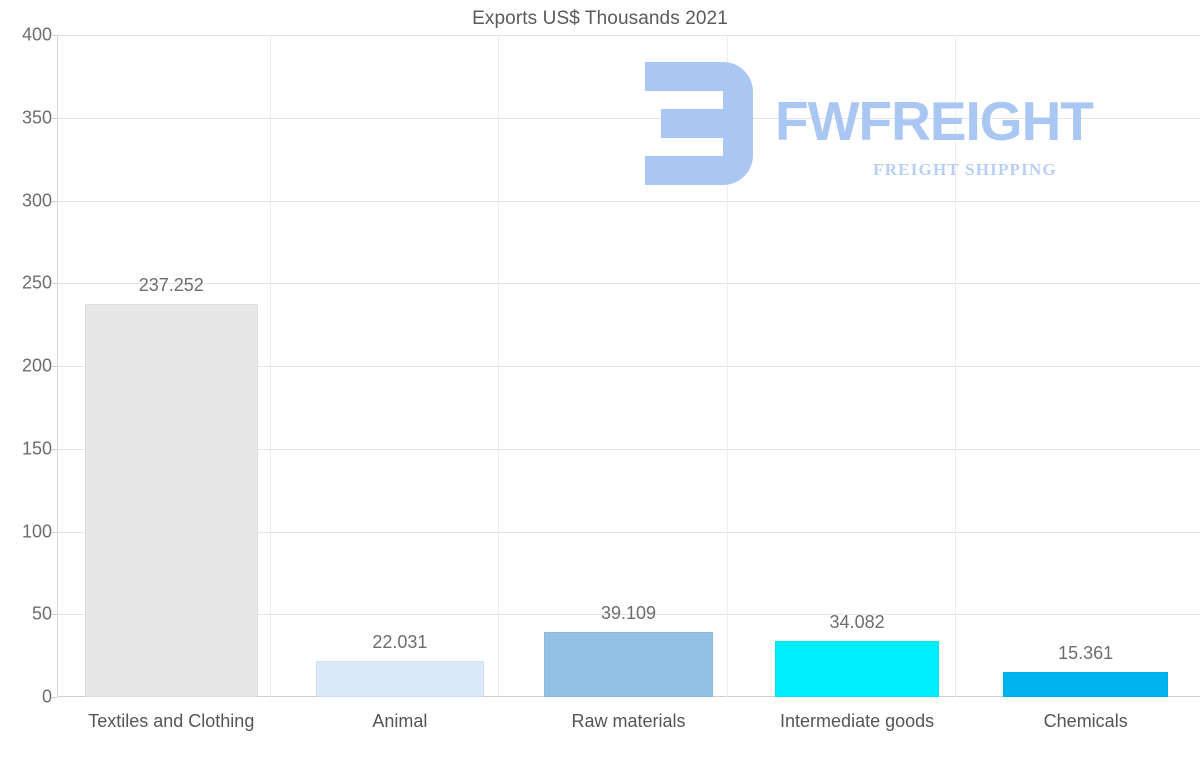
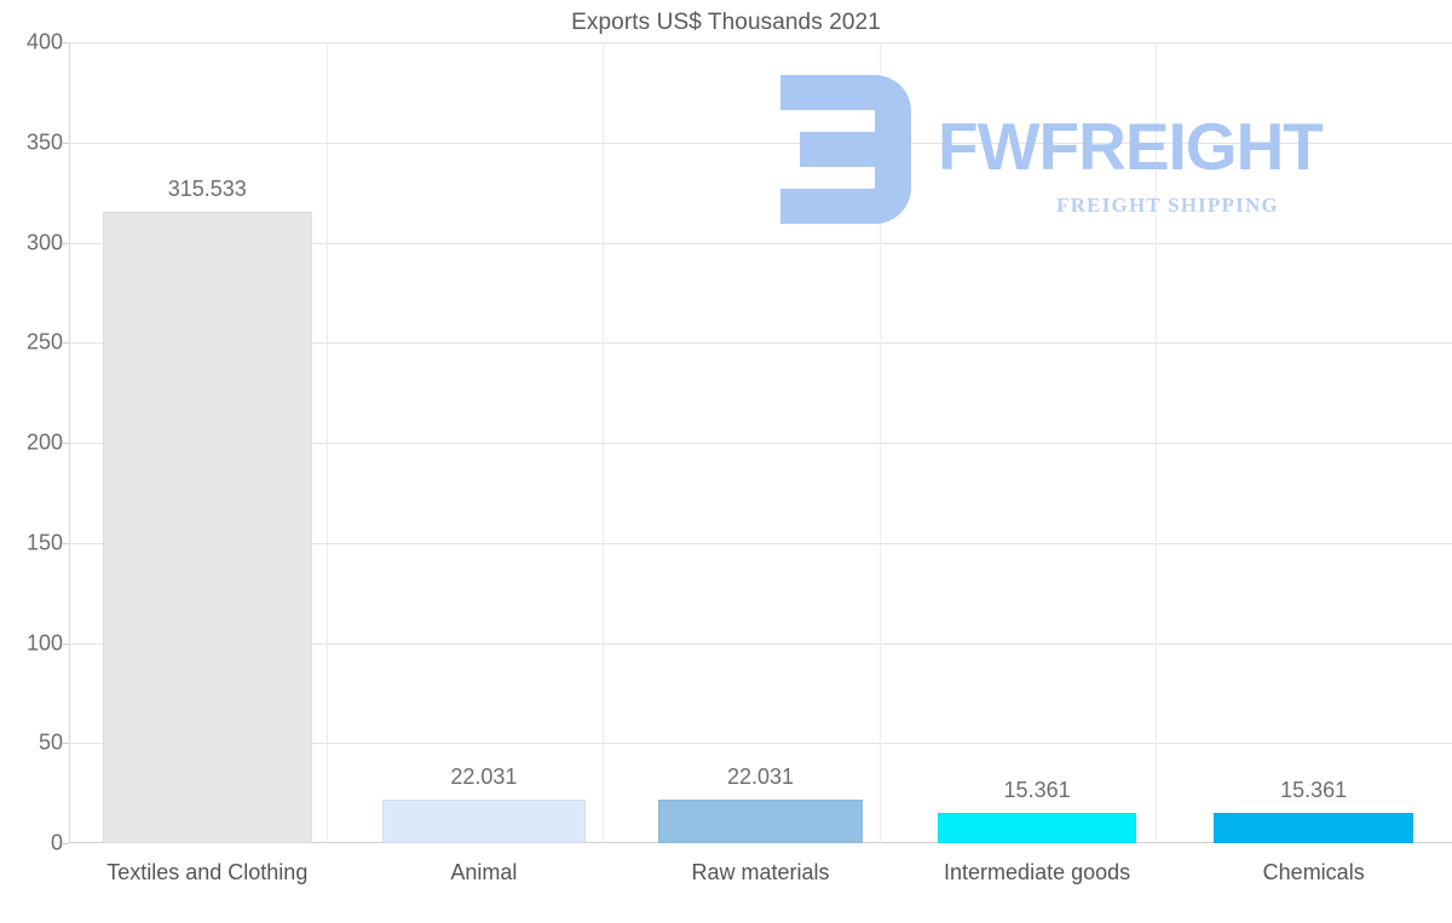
Textiles and Clothing: 237.252 -> 315.533
Raw materials: 39.109 -> 22.031
Intermediate goods: 34.082 -> 15.361
